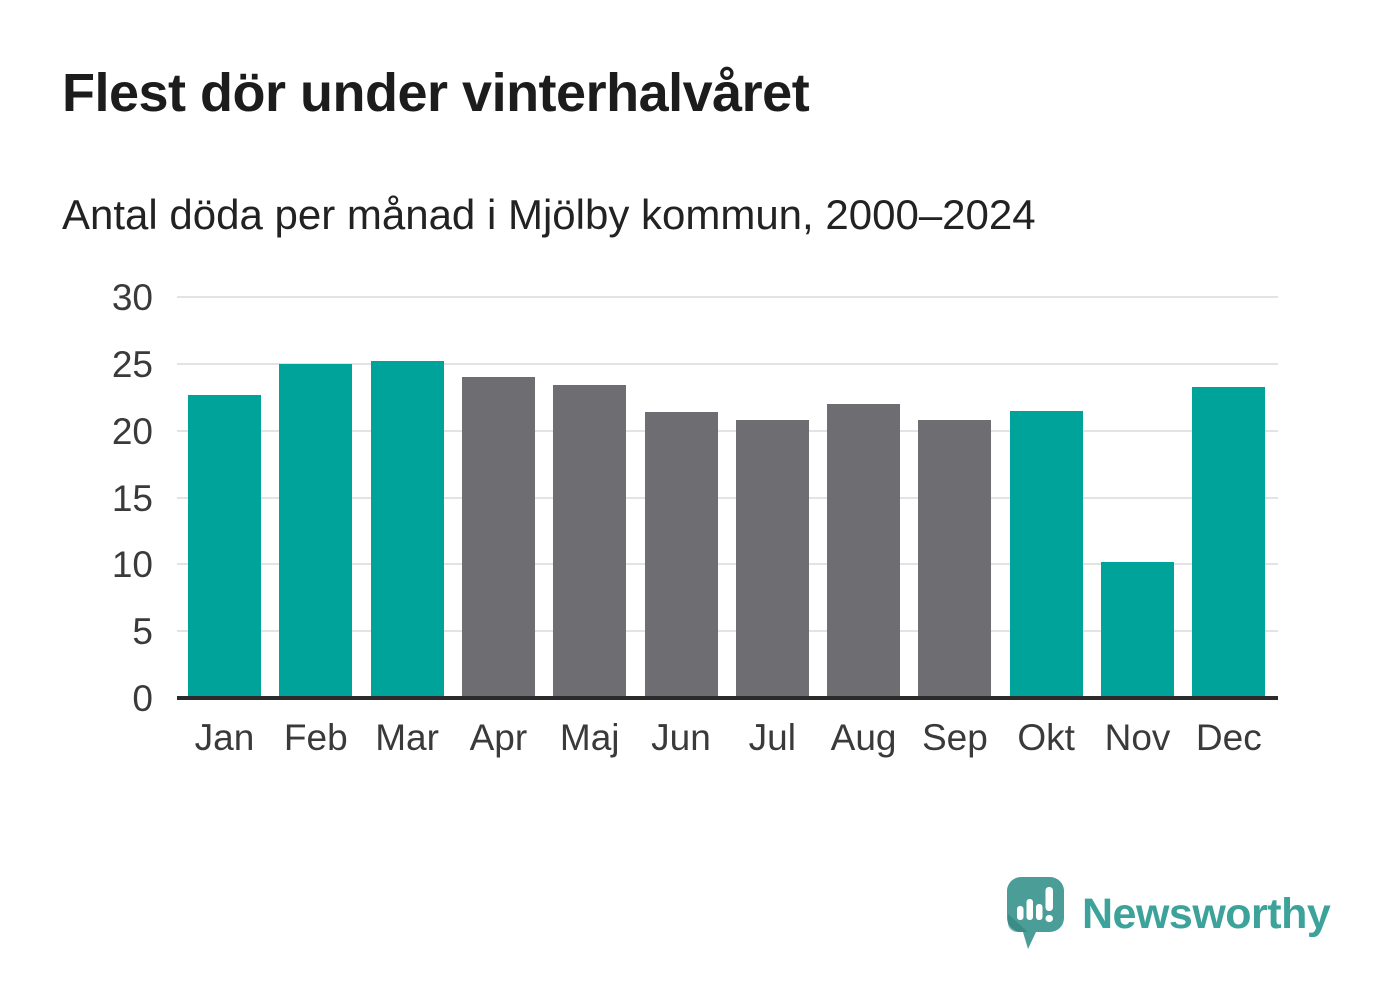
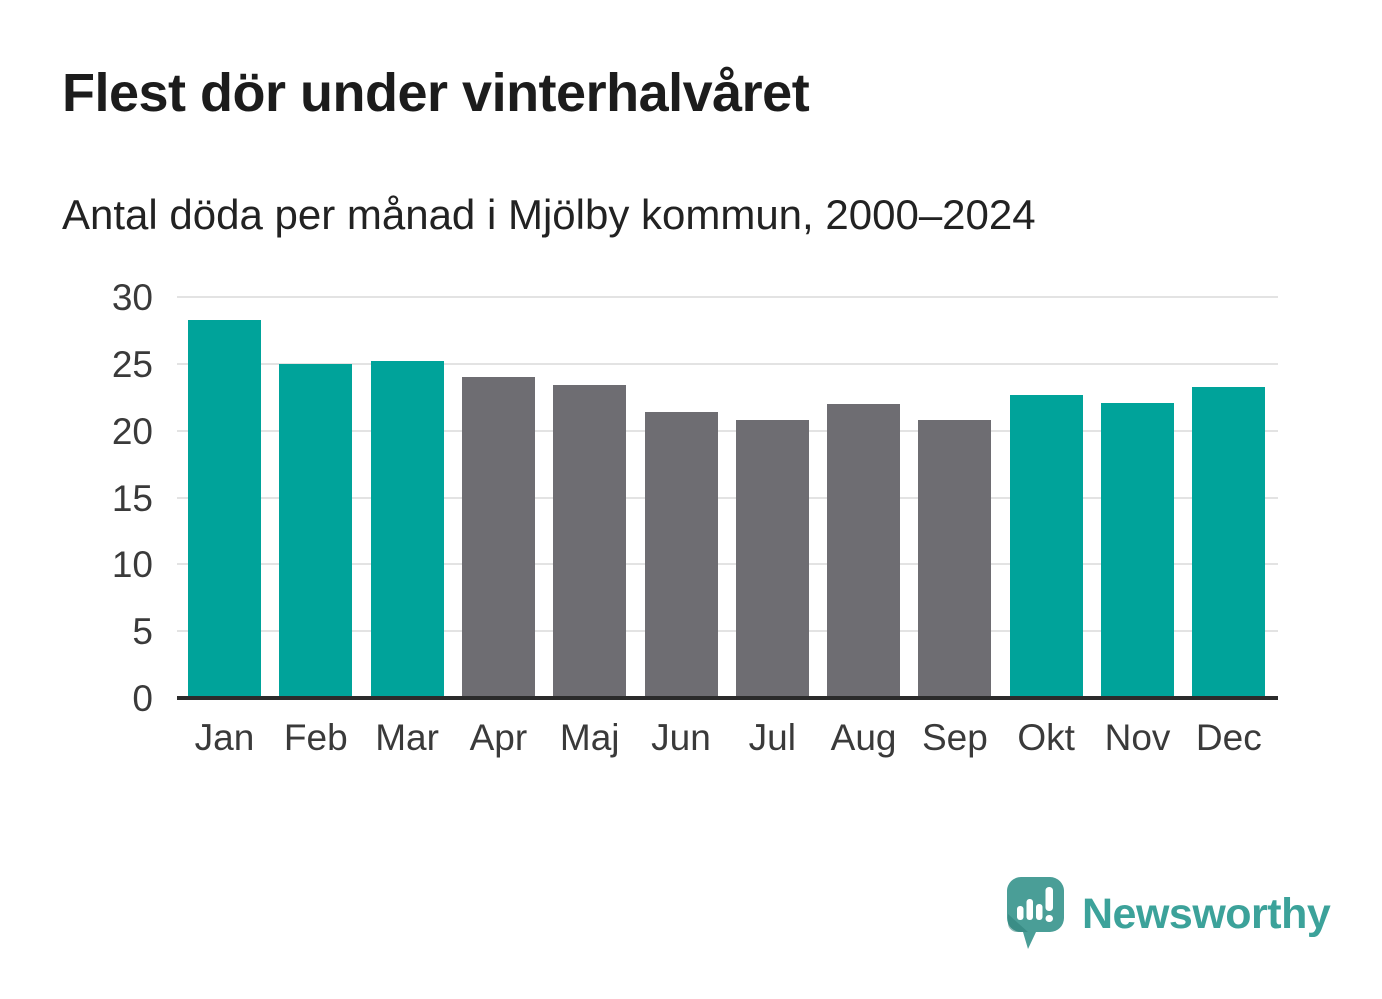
Jan: 22.7 -> 28.3
Okt: 21.5 -> 22.7
Nov: 10.2 -> 22.1
